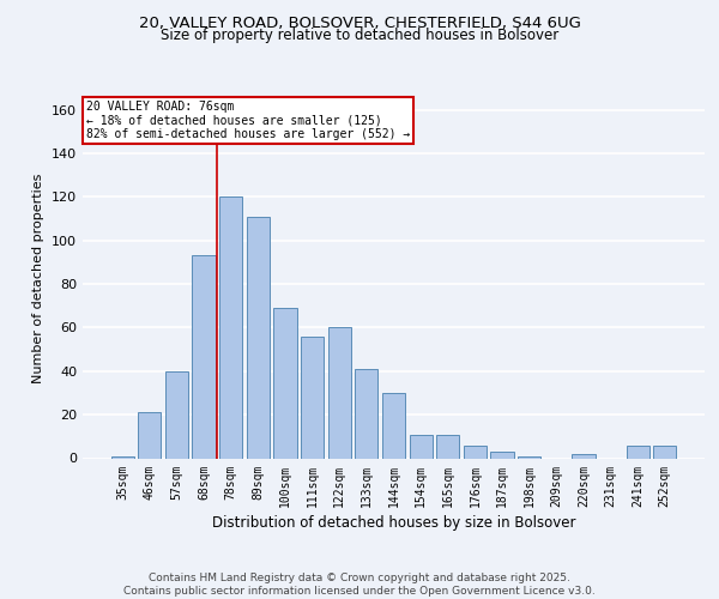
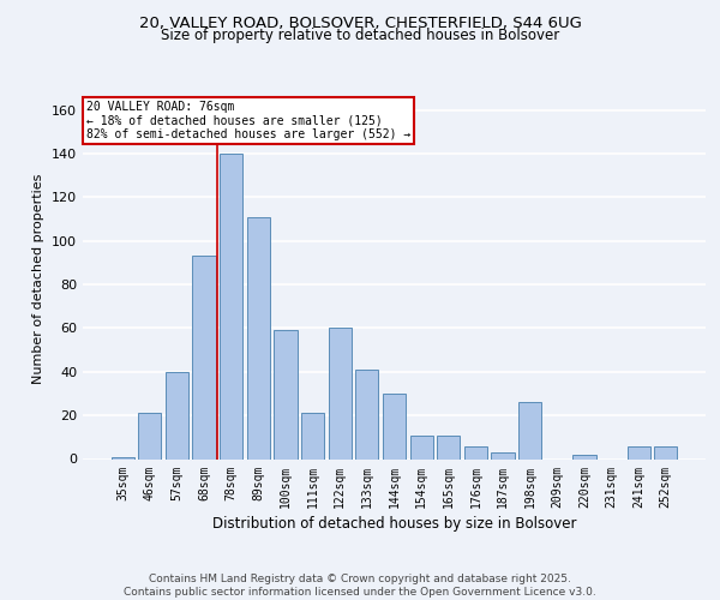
78sqm: 120 -> 140
100sqm: 69 -> 59
111sqm: 56 -> 21
198sqm: 1 -> 26
